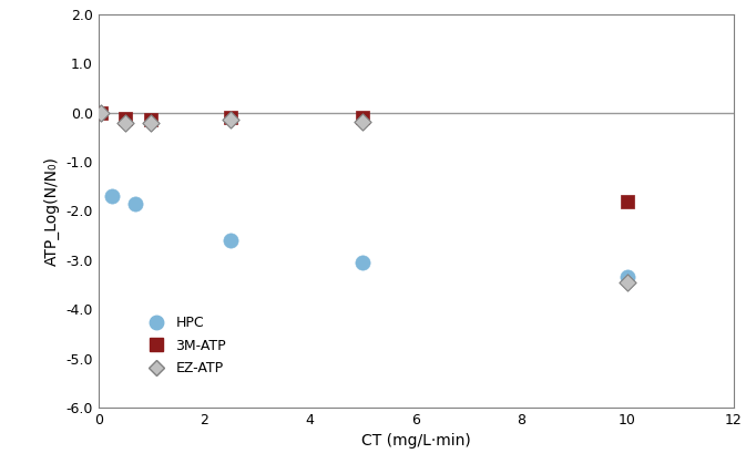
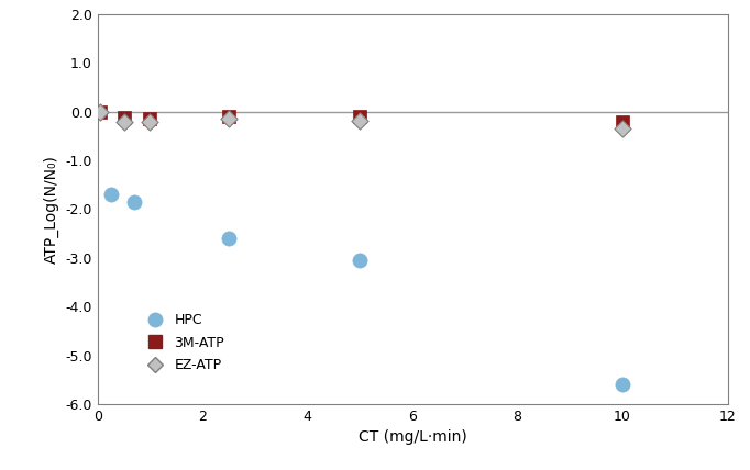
HPC/10: -3.35 -> -5.60
3M-ATP/10: -1.80 -> -0.20
EZ-ATP/10: -3.45 -> -0.35
